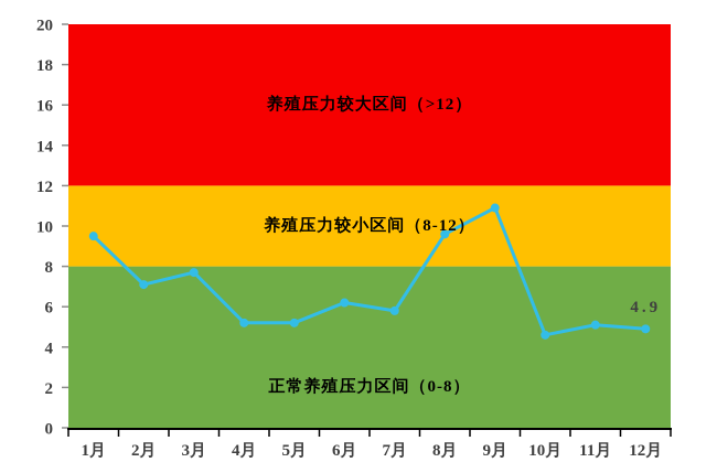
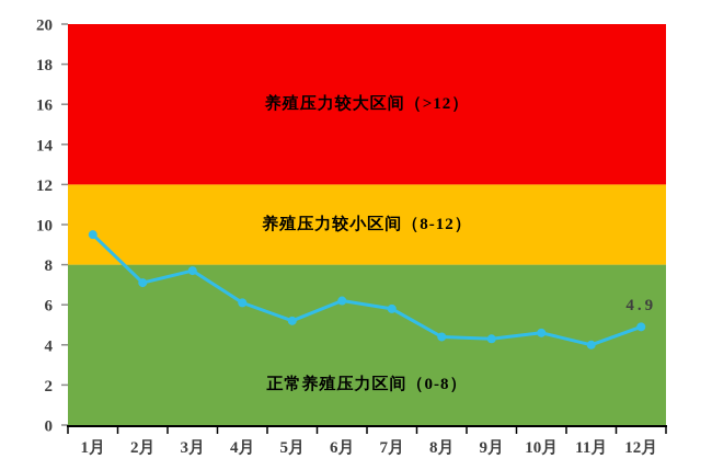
4月: 5.2 -> 6.1
8月: 9.6 -> 4.4
9月: 10.9 -> 4.3
11月: 5.1 -> 4.0
